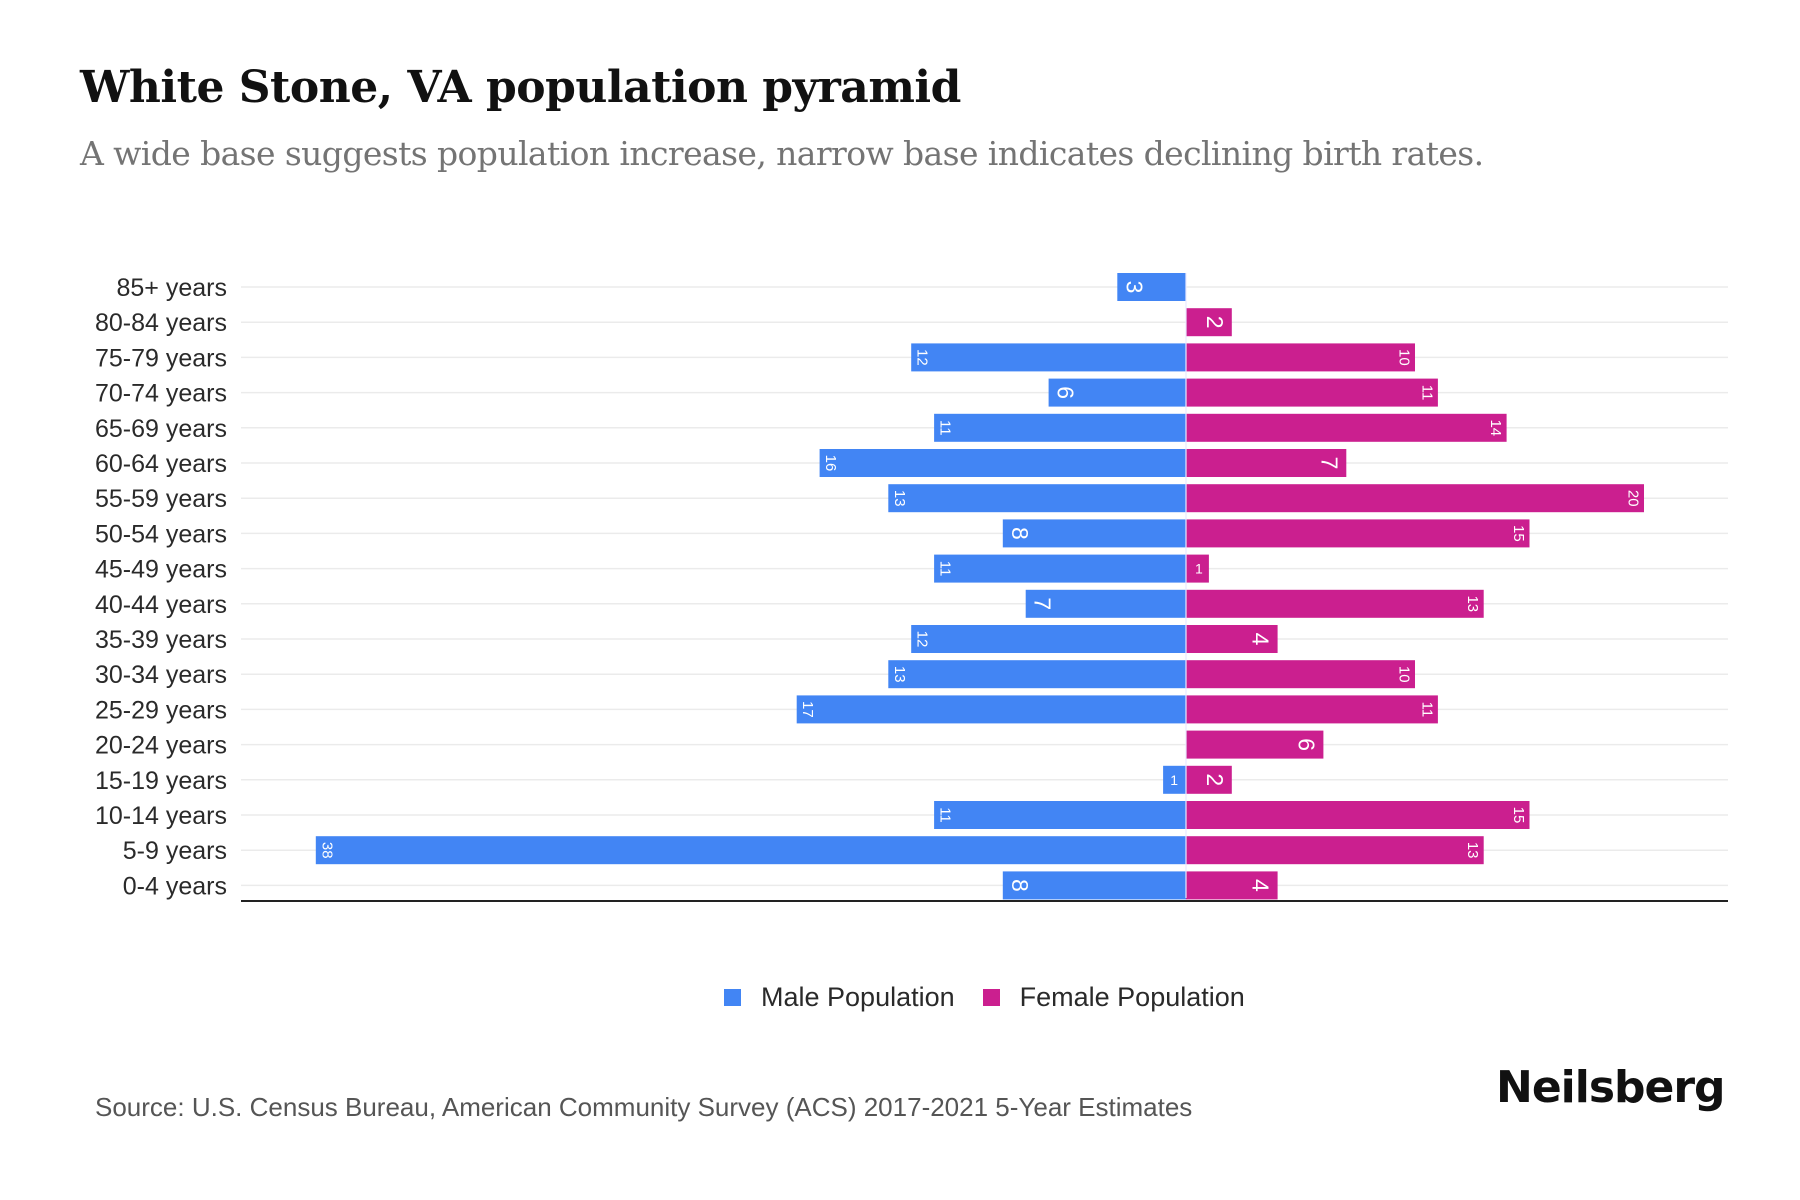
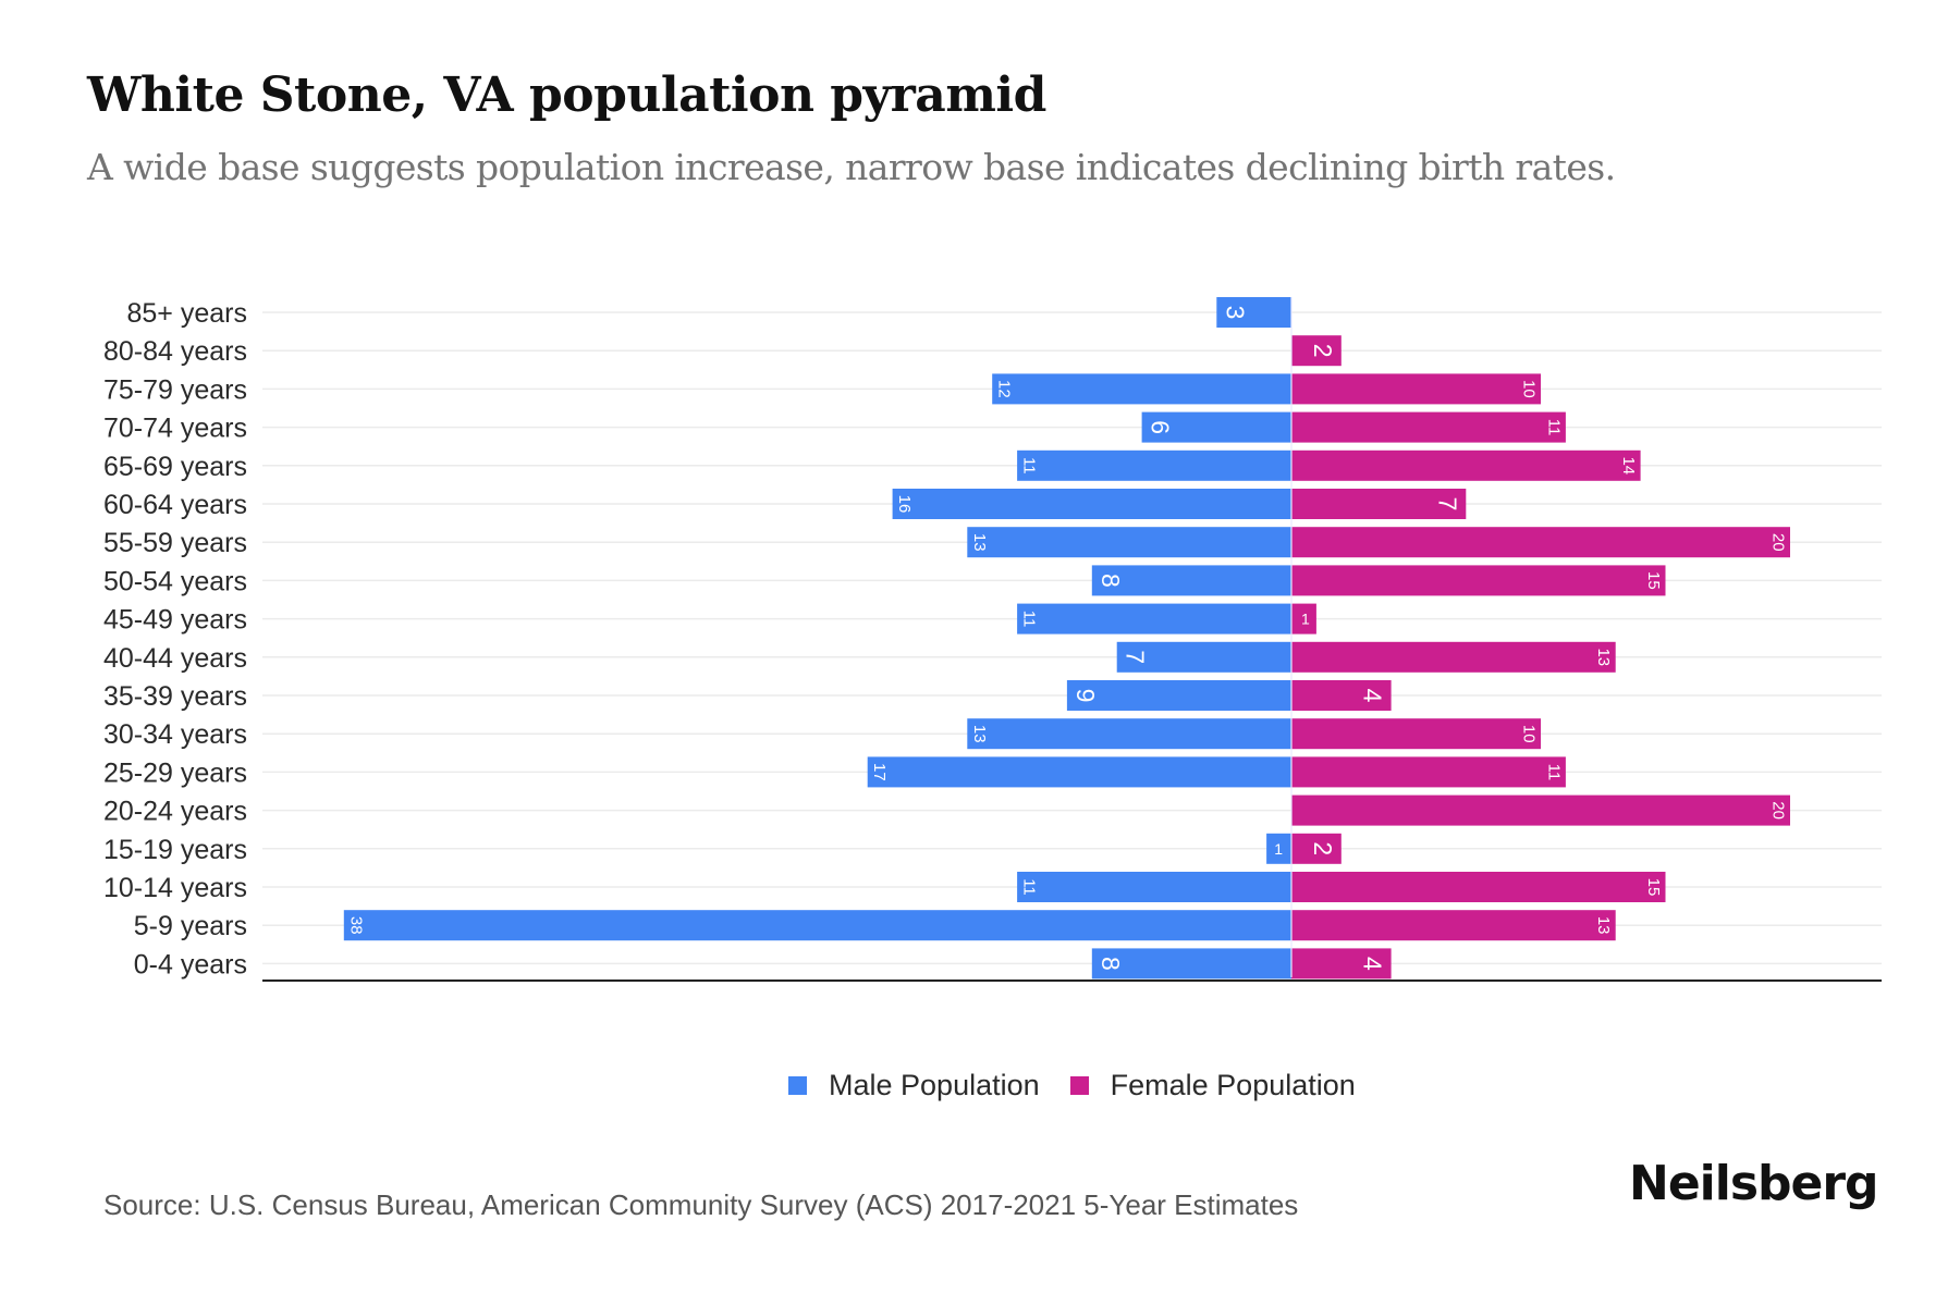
Male Population/35-39 years: 12 -> 9
Female Population/20-24 years: 6 -> 20
